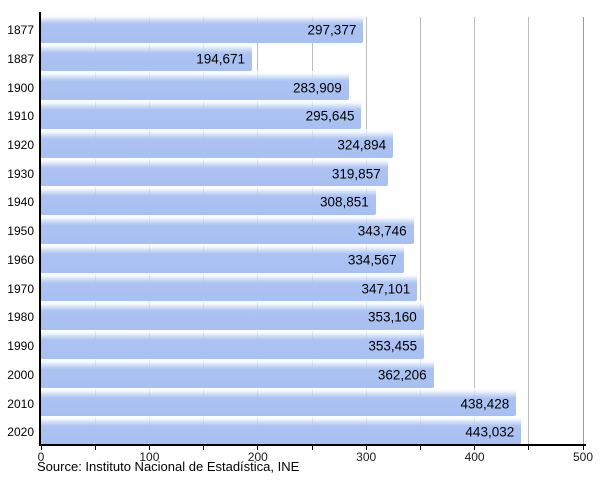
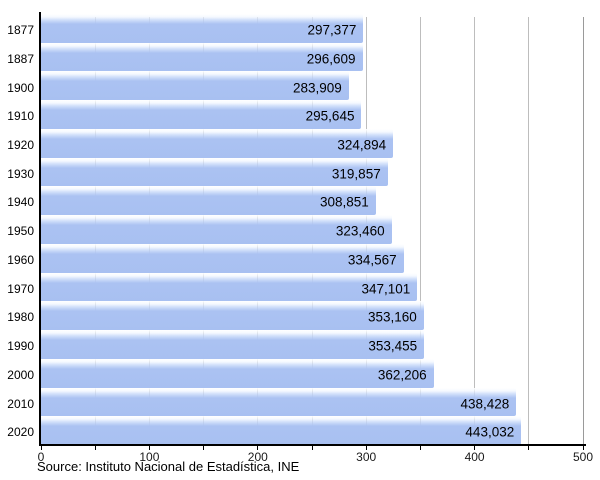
1887: 194,671 -> 296,609
1950: 343,746 -> 323,460
